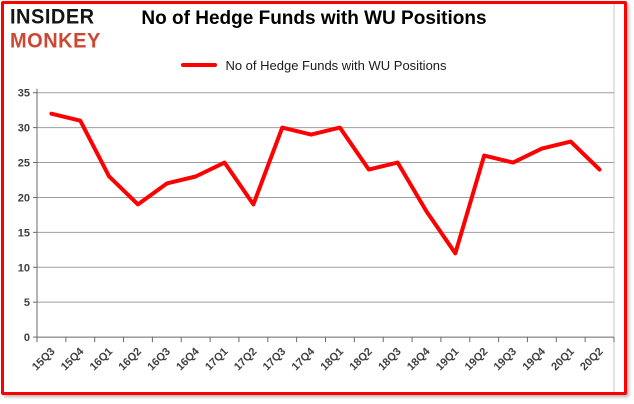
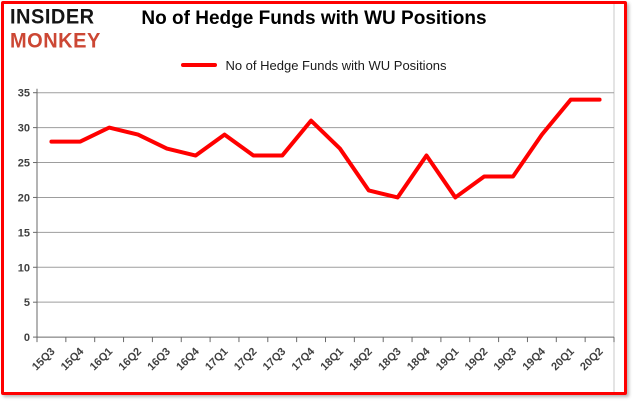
15Q3: 32 -> 28
15Q4: 31 -> 28
16Q1: 23 -> 30
16Q2: 19 -> 29
16Q3: 22 -> 27
16Q4: 23 -> 26
17Q1: 25 -> 29
17Q2: 19 -> 26
17Q3: 30 -> 26
17Q4: 29 -> 31
18Q1: 30 -> 27
18Q2: 24 -> 21
18Q3: 25 -> 20
18Q4: 18 -> 26
19Q1: 12 -> 20
19Q2: 26 -> 23
19Q3: 25 -> 23
19Q4: 27 -> 29
20Q1: 28 -> 34
20Q2: 24 -> 34
